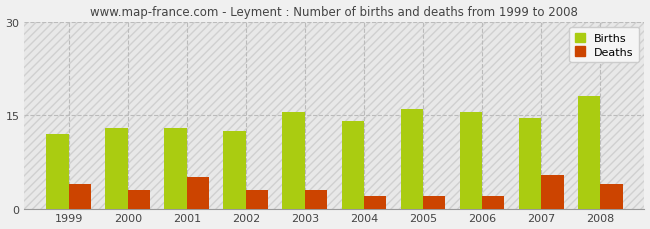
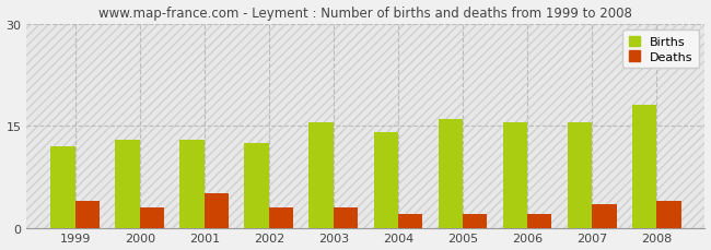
Births/2007: 14.6 -> 15.5
Deaths/2007: 5.4 -> 3.5
